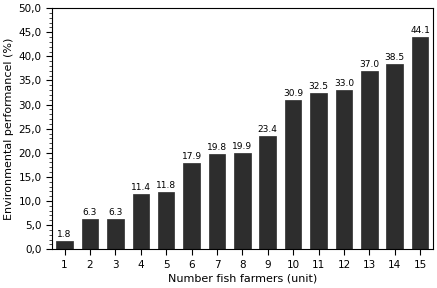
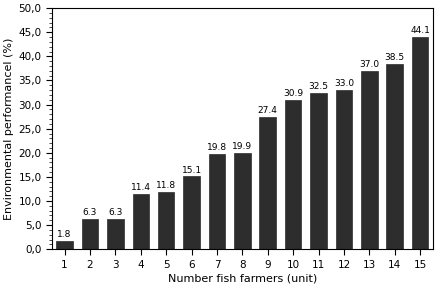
6: 17.9 -> 15.1
9: 23.4 -> 27.4
